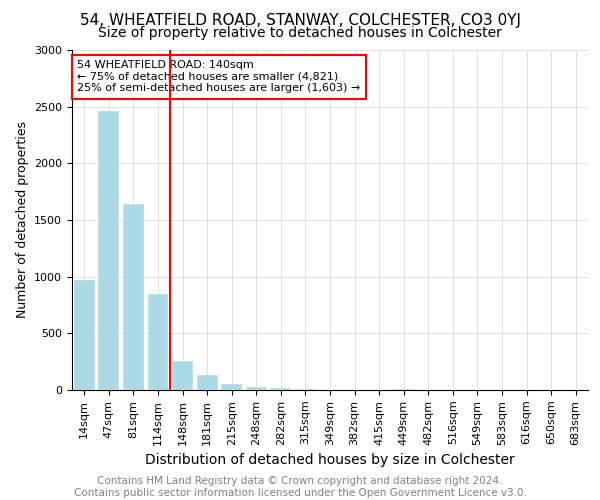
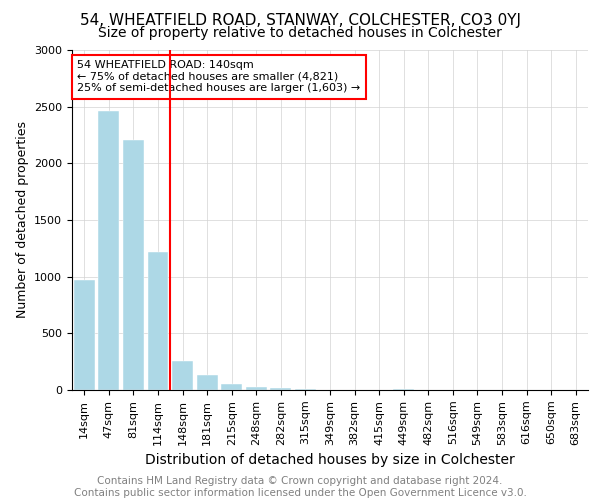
81sqm: 1640 -> 2210
114sqm: 850 -> 1220
